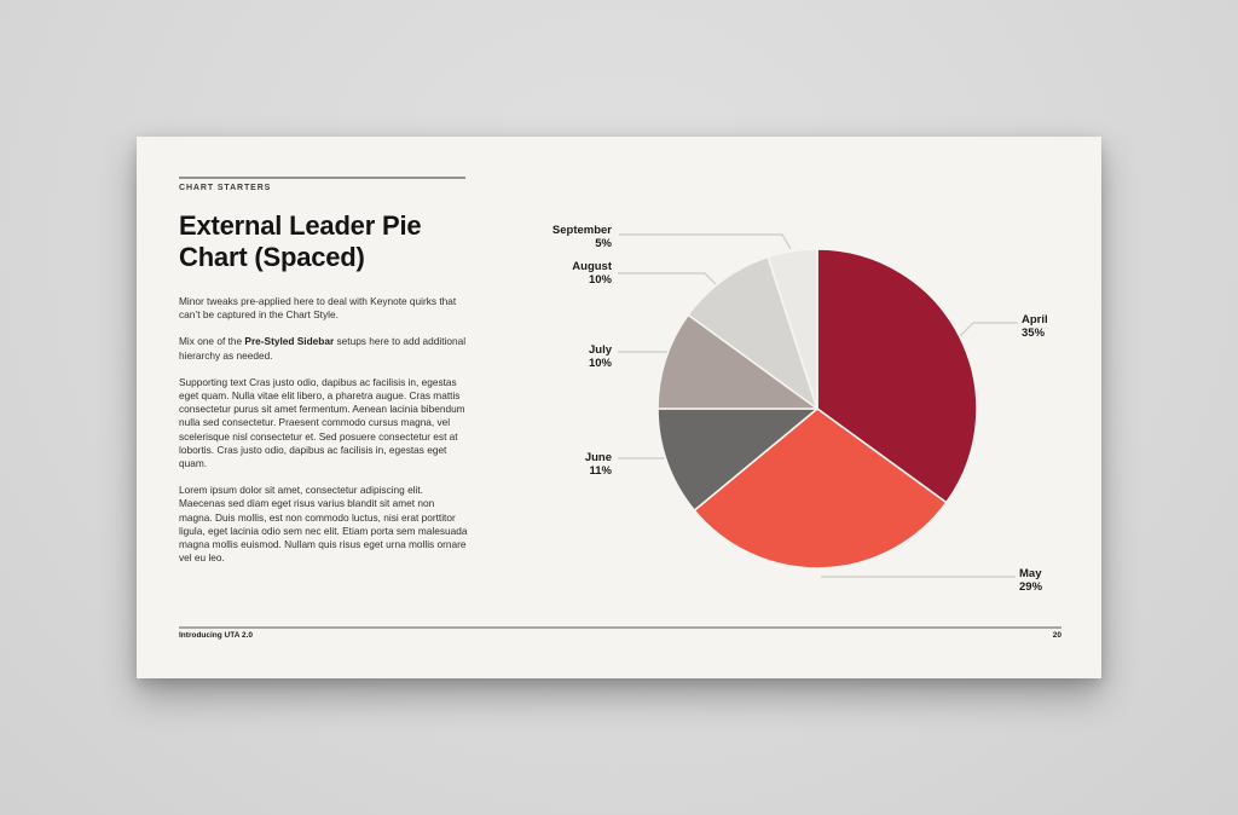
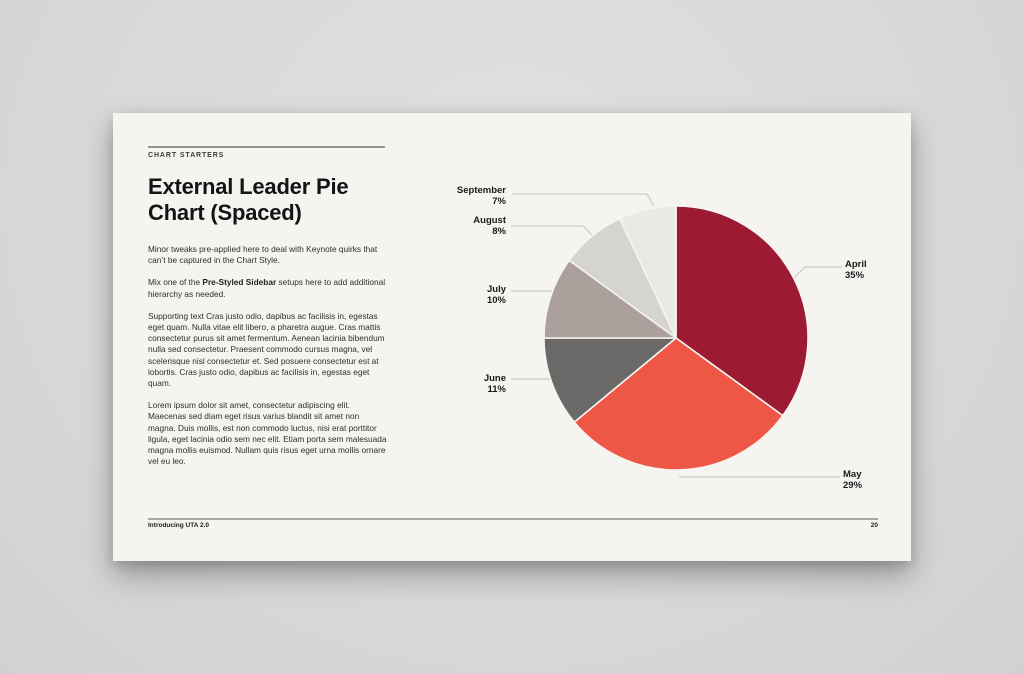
August: 10% -> 8%
September: 5% -> 7%
